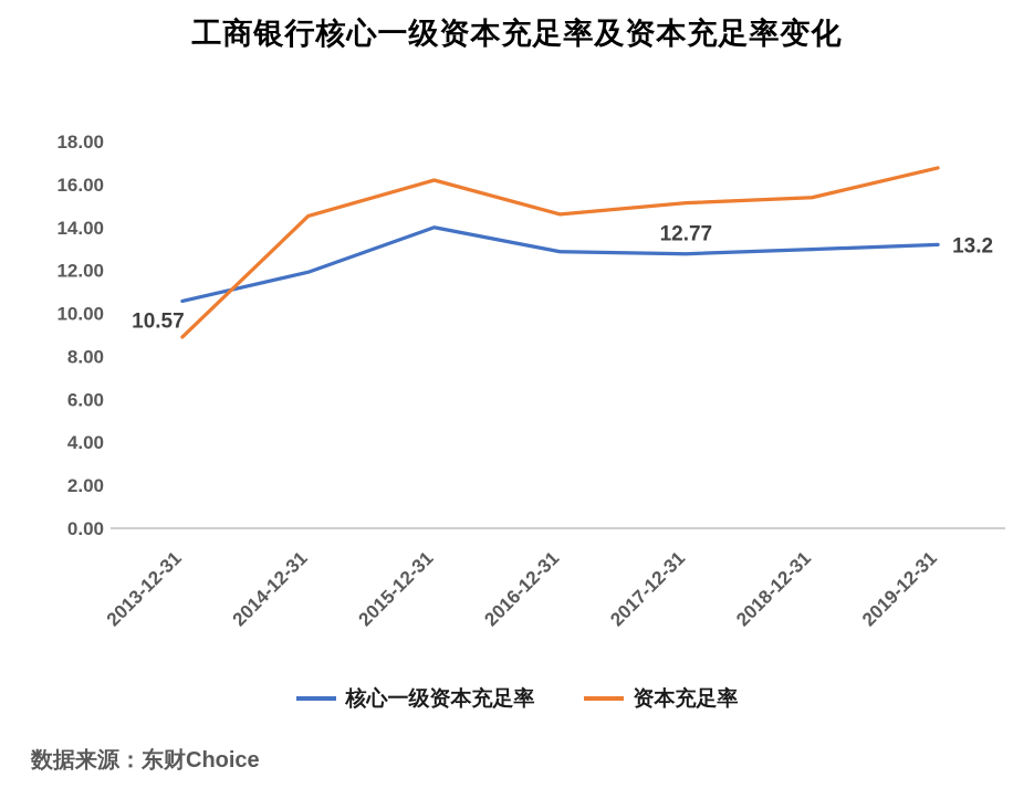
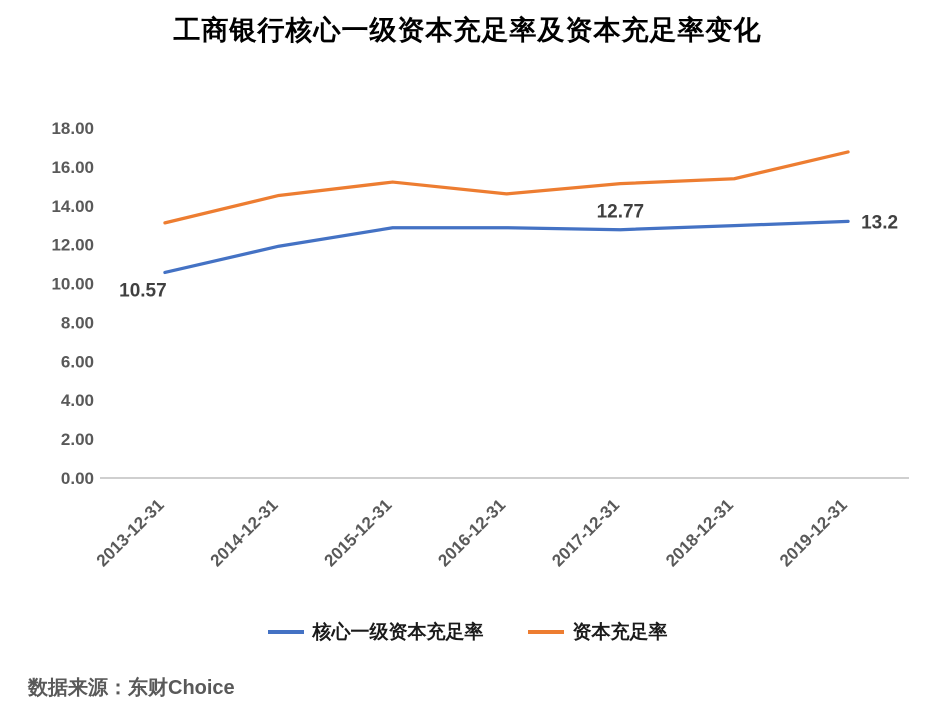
资本充足率/2013-12-31: 8.9 -> 13.1
核心一级资本充足率/2015-12-31: 14.0 -> 12.9
资本充足率/2015-12-31: 16.2 -> 15.2
